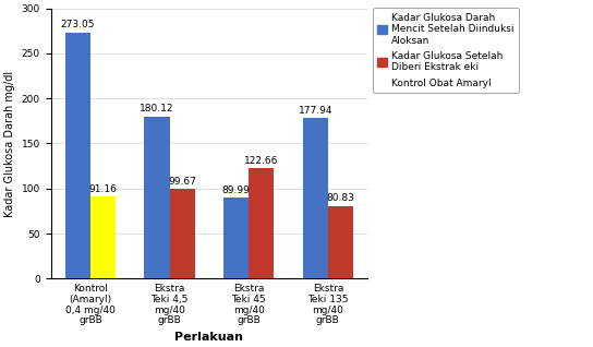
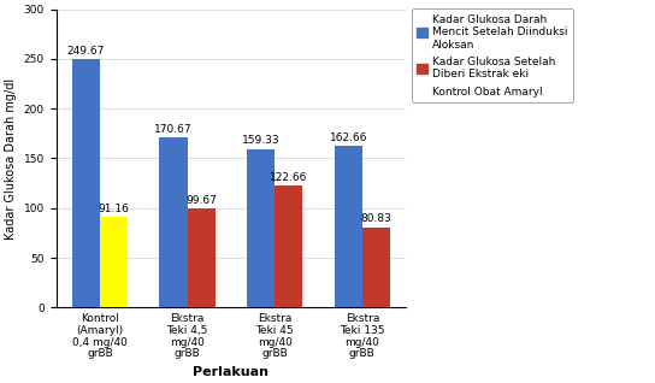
Kadar Glukosa Darah Mencit Setelah Diinduksi Aloksan/Kontrol (Amaryl) 0,4 mg/40 grBB: 273.05 -> 249.67
Kadar Glukosa Darah Mencit Setelah Diinduksi Aloksan/Ekstra Teki 4,5 mg/40 grBB: 180.12 -> 170.67
Kadar Glukosa Darah Mencit Setelah Diinduksi Aloksan/Ekstra Teki 45 mg/40 grBB: 89.99 -> 159.33
Kadar Glukosa Darah Mencit Setelah Diinduksi Aloksan/Ekstra Teki 135 mg/40 grBB: 177.94 -> 162.66
